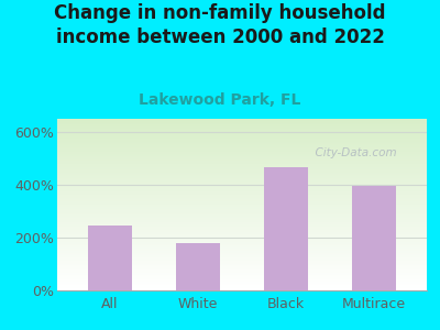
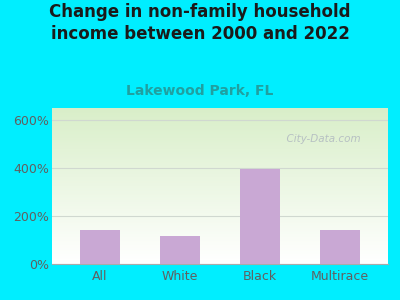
All: 245% -> 140%
White: 180% -> 115%
Black: 465% -> 395%
Multirace: 395% -> 140%
